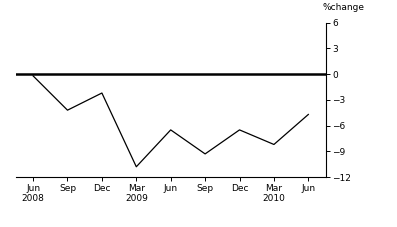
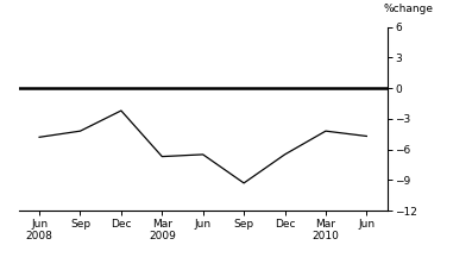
Jun 2008: -0.2 -> -4.8
Mar 2009: -10.8 -> -6.7
Mar 2010: -8.2 -> -4.2
